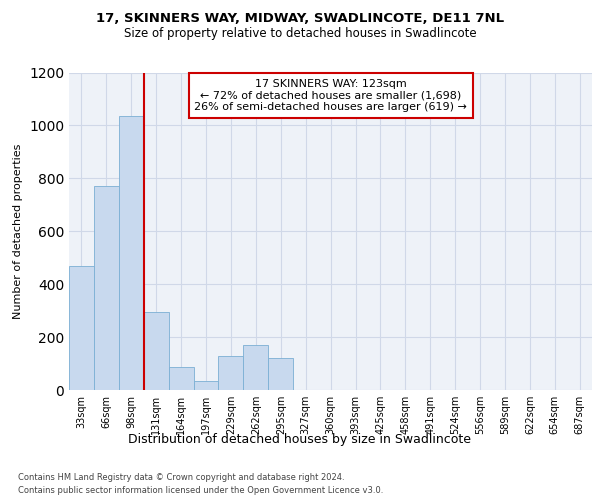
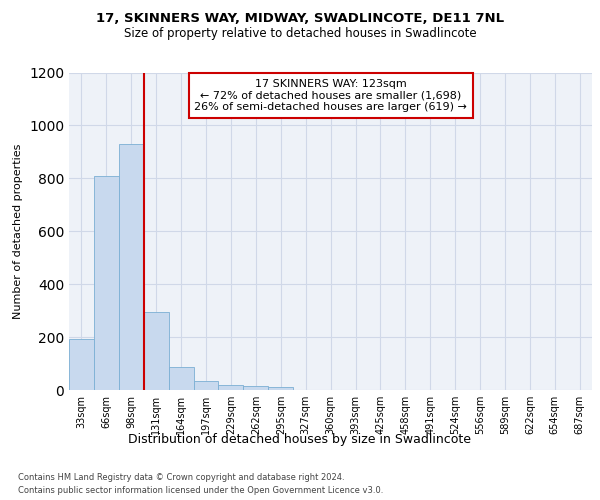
33sqm: 470 -> 193
66sqm: 770 -> 810
98sqm: 1035 -> 928
229sqm: 130 -> 20
262sqm: 170 -> 15
295sqm: 120 -> 10
